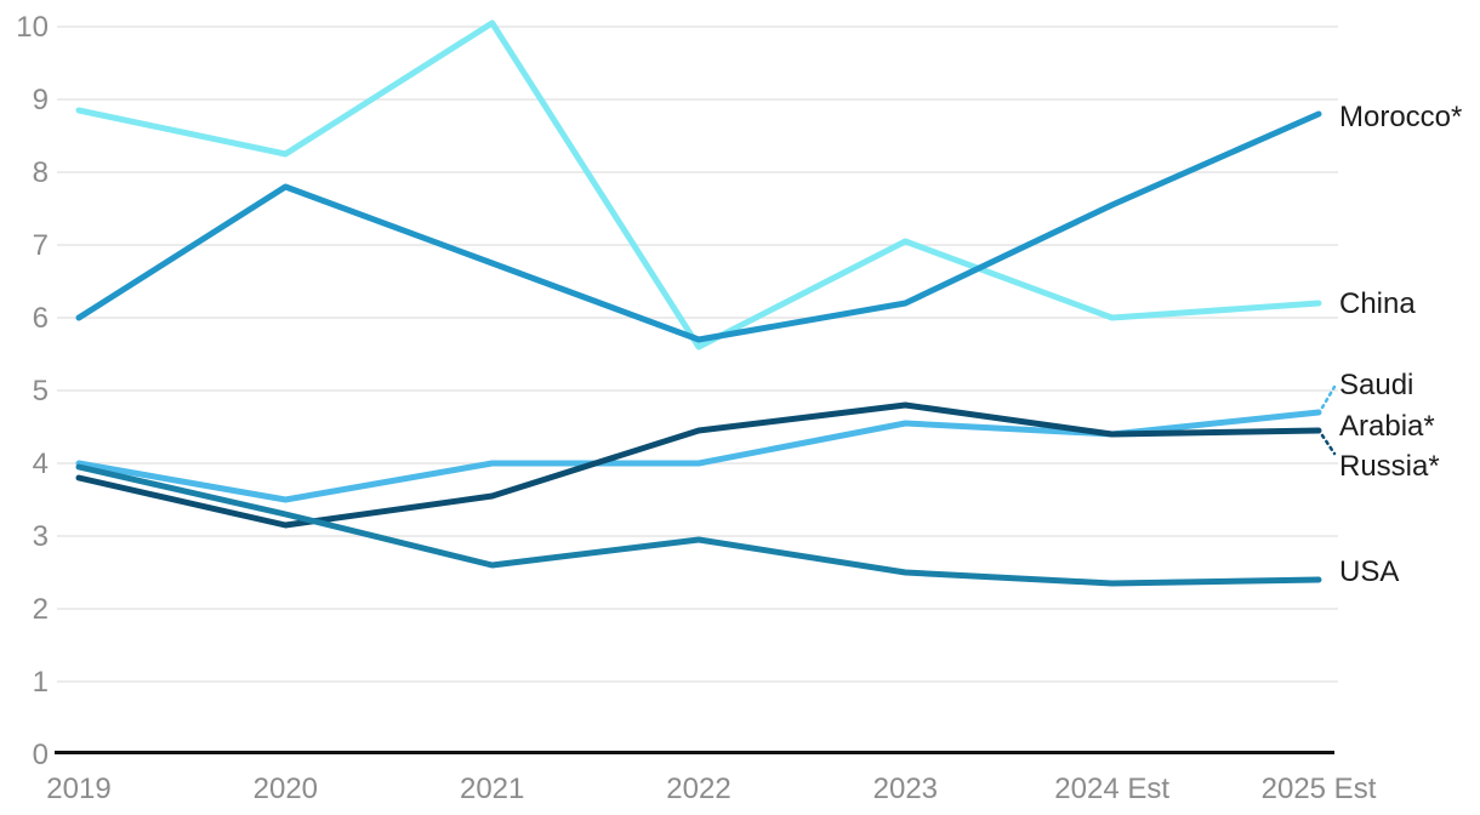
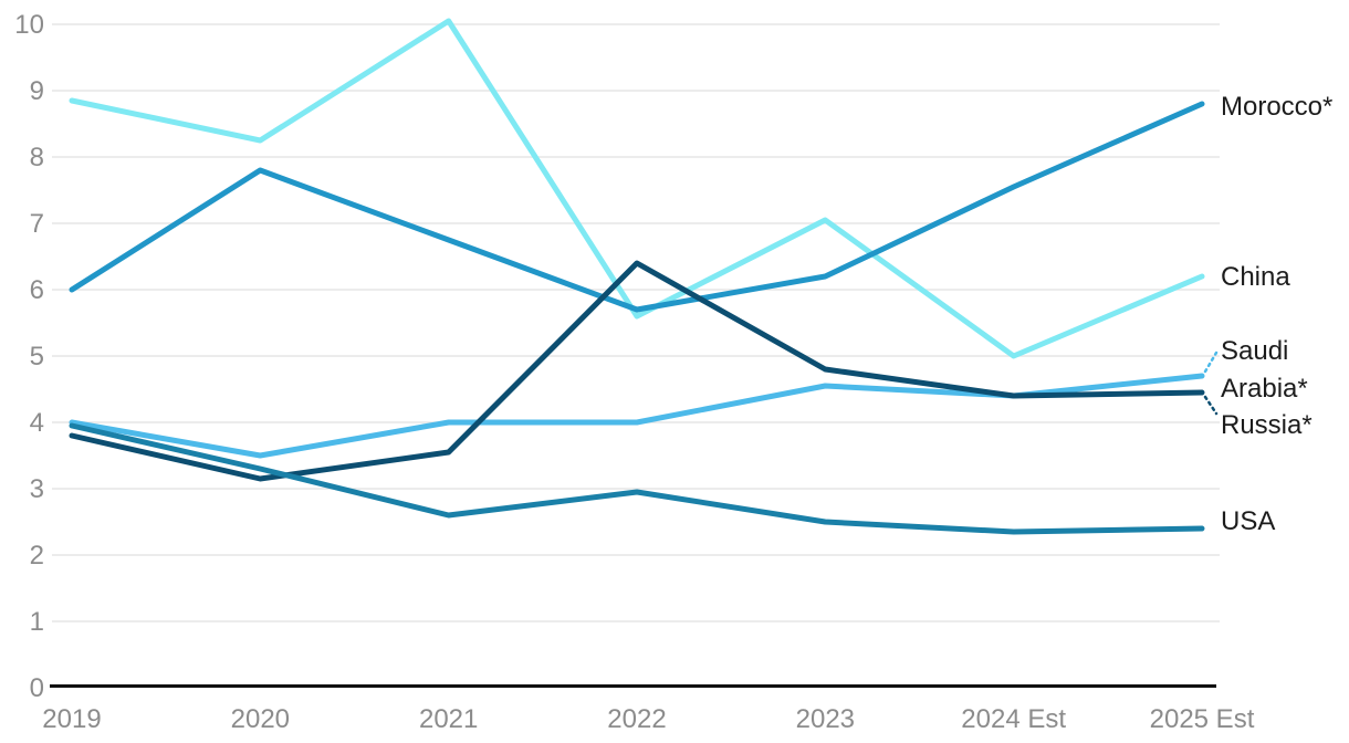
Russia*/2022: 4.5 -> 6.4
China/2024 Est: 6.0 -> 5.0
